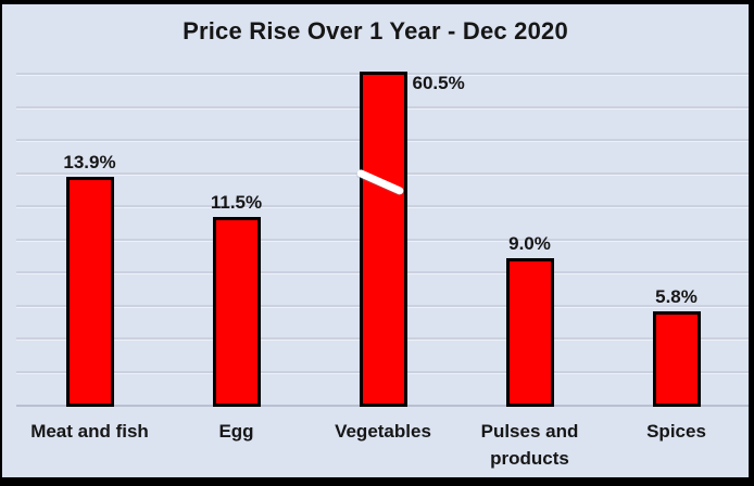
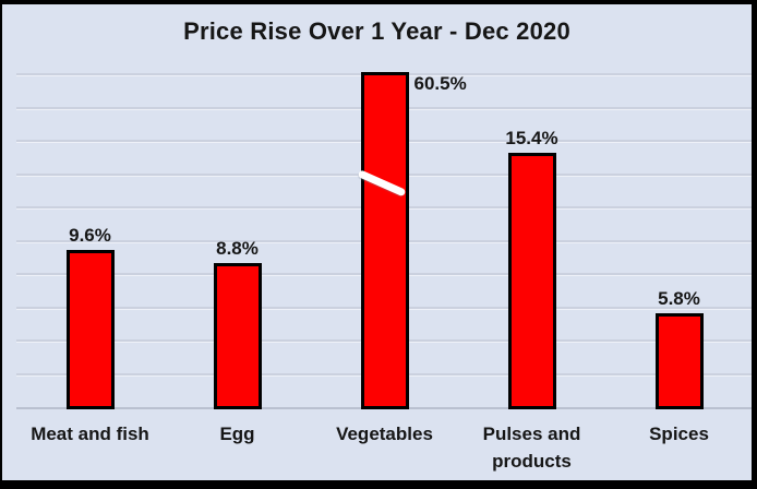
Meat and fish: 13.9% -> 9.6%
Egg: 11.5% -> 8.8%
Pulses and products: 9.0% -> 15.4%
